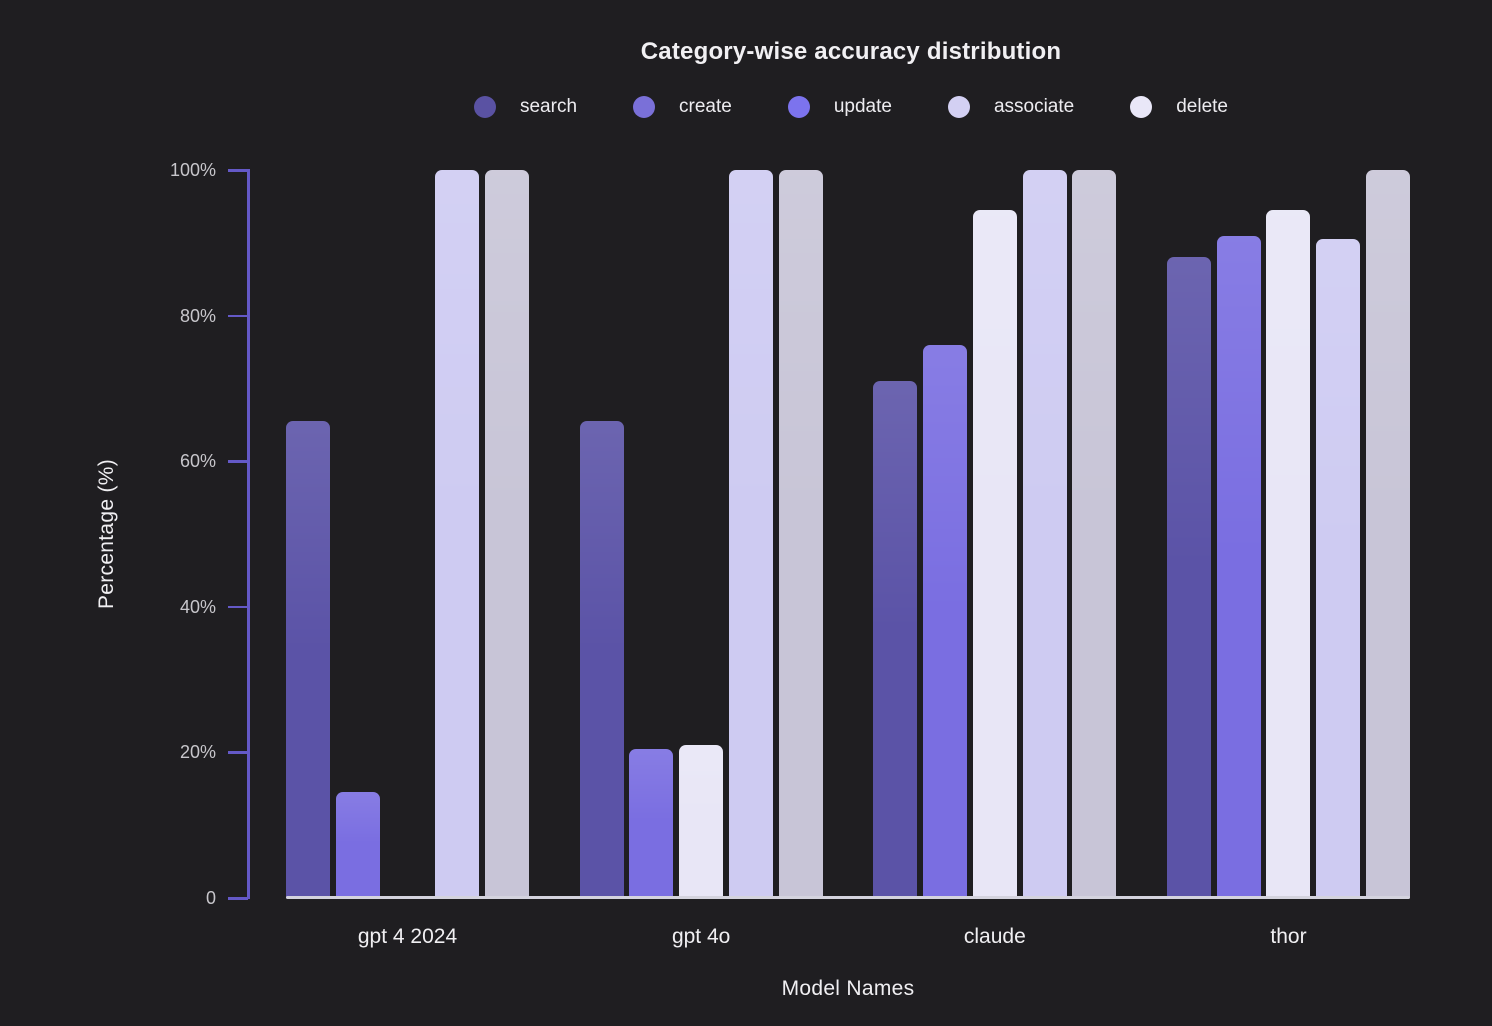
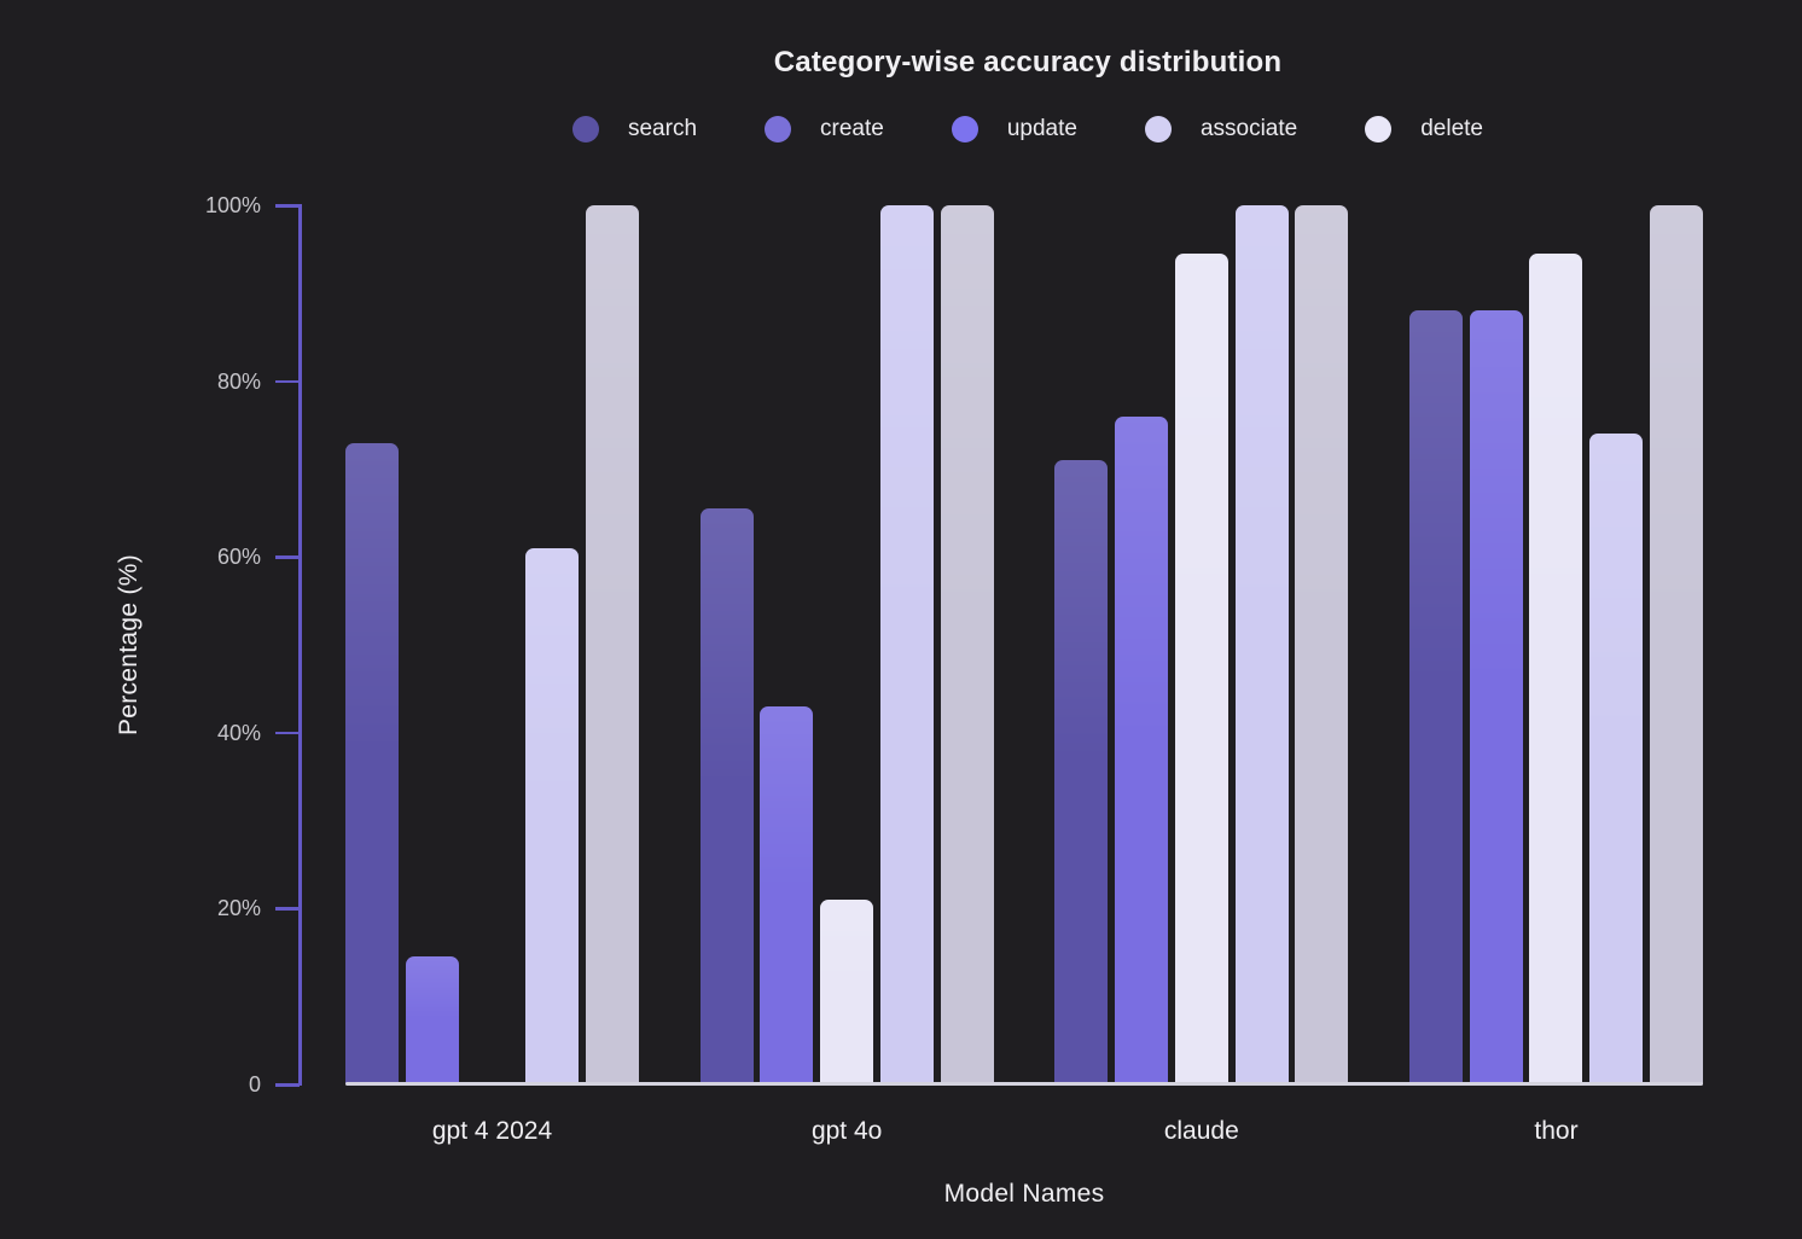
search/gpt 4 2024: 66% -> 73%
associate/gpt 4 2024: 100% -> 61%
create/gpt 4o: 20% -> 43%
create/thor: 91% -> 88%
associate/thor: 90% -> 74%
